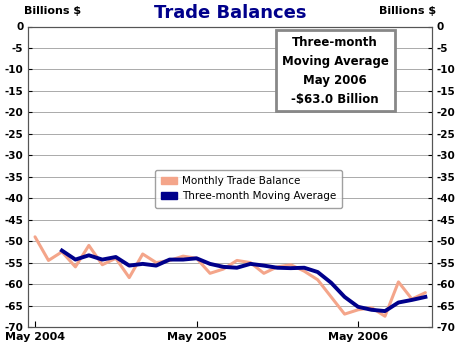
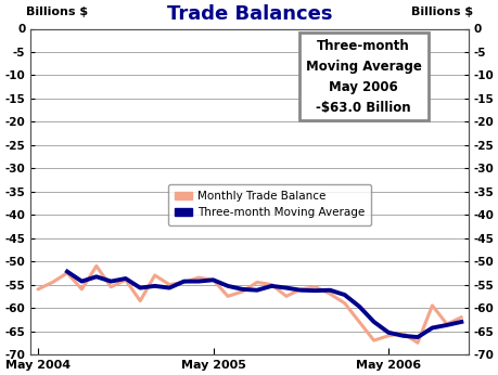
Monthly Trade Balance/May 2004: -49.0 -> -56.0
